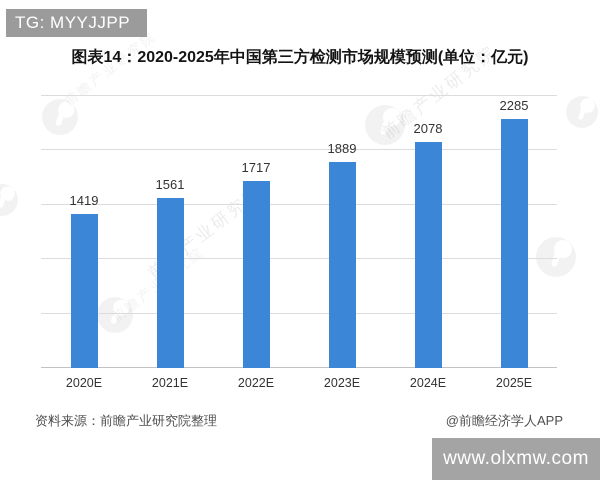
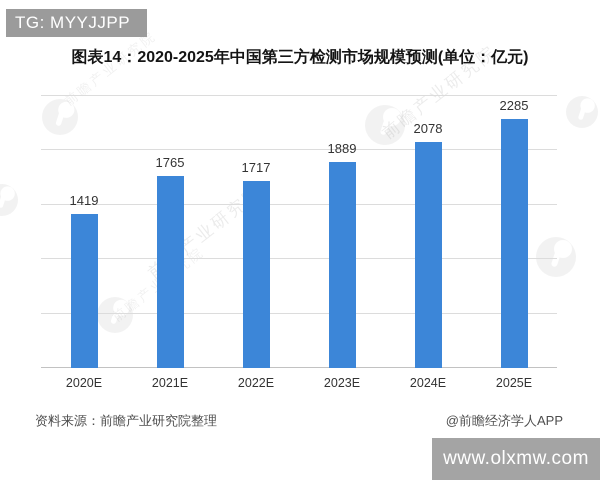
2021E: 1561 -> 1765
